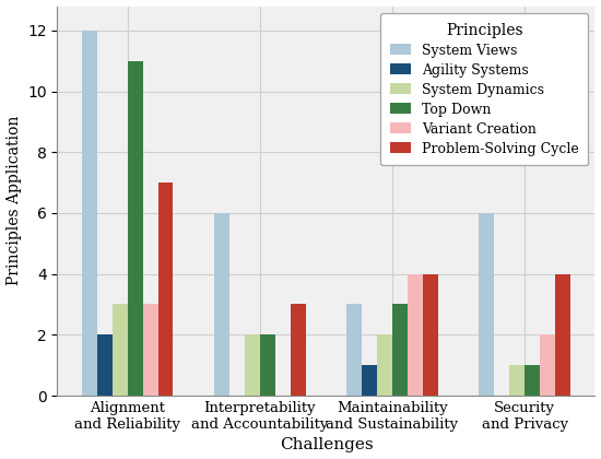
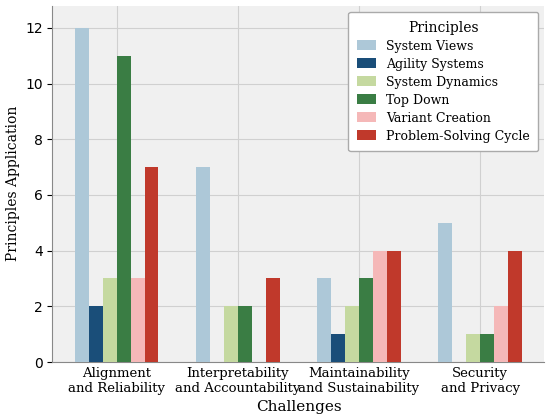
System Views/Interpretability and Accountability: 6 -> 7
System Views/Security and Privacy: 6 -> 5
